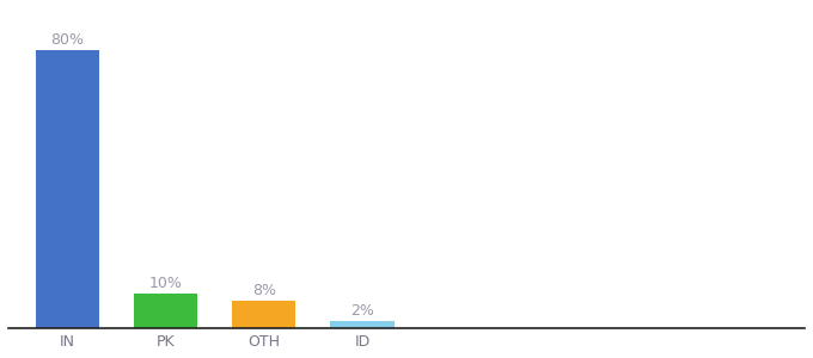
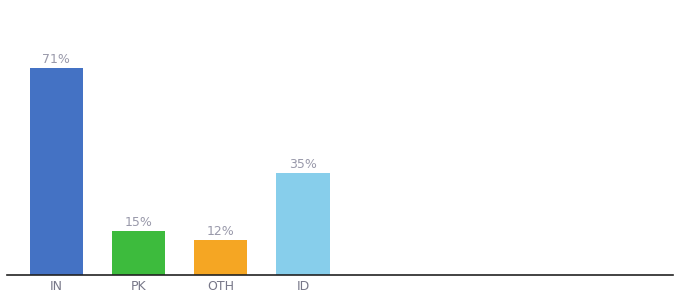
IN: 80% -> 71%
PK: 10% -> 15%
OTH: 8% -> 12%
ID: 2% -> 35%
